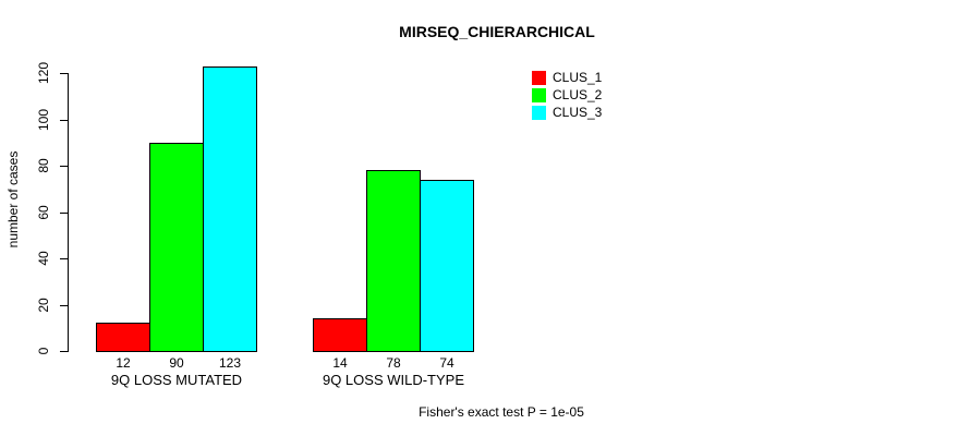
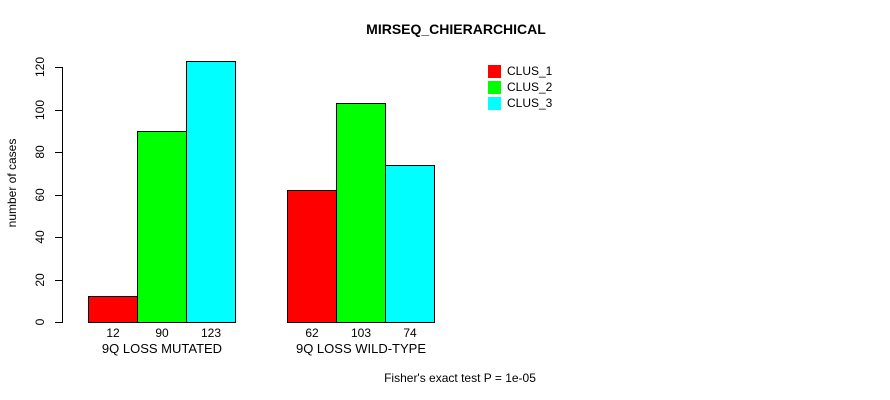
CLUS_1/9Q LOSS WILD-TYPE: 14 -> 62
CLUS_2/9Q LOSS WILD-TYPE: 78 -> 103
